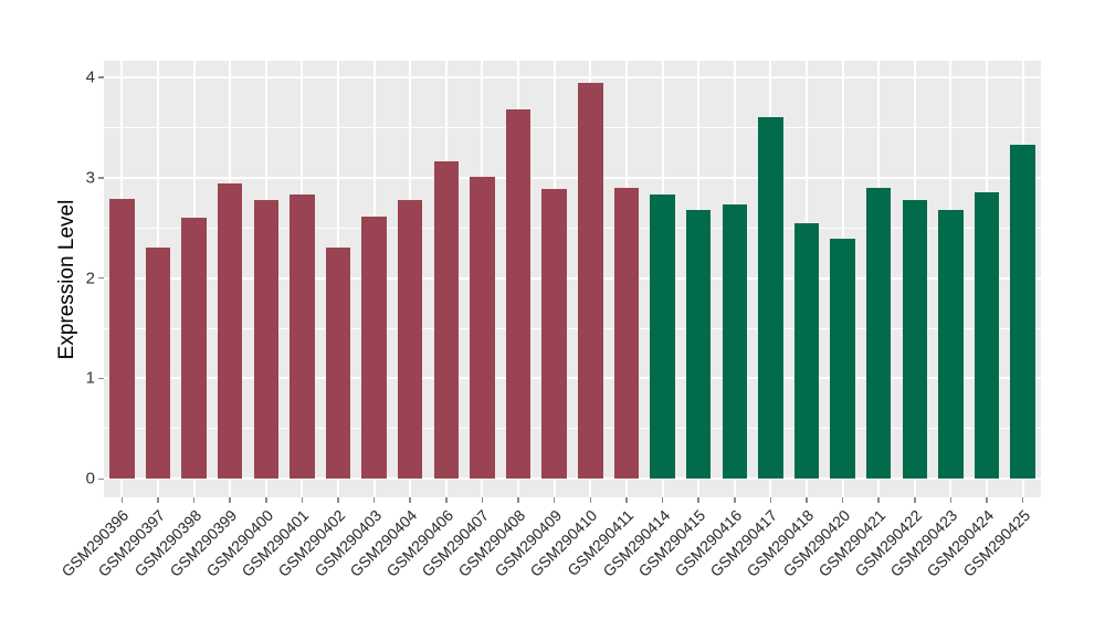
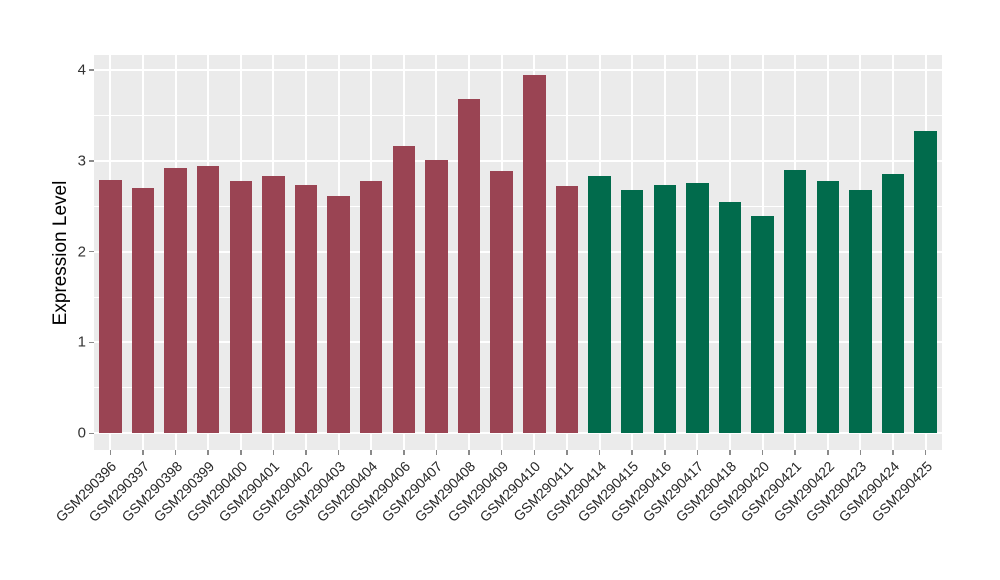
GSM290397: 2.3 -> 2.7
GSM290398: 2.6 -> 2.9
GSM290402: 2.3 -> 2.7
GSM290411: 2.9 -> 2.7
GSM290417: 3.6 -> 2.8
